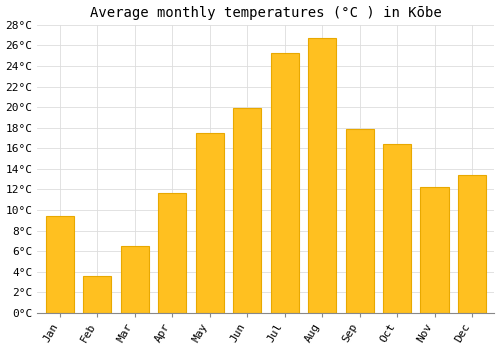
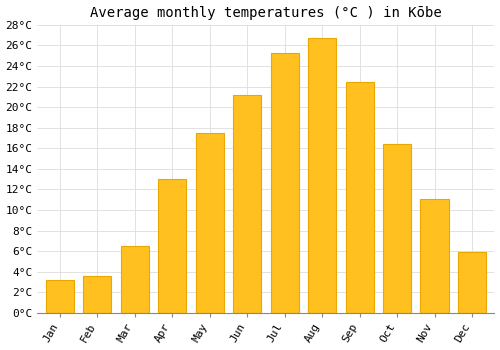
Jan: 9.4°C -> 3.2°C
Apr: 11.7°C -> 13.0°C
Jun: 19.9°C -> 21.2°C
Sep: 17.9°C -> 22.4°C
Nov: 12.2°C -> 11.1°C
Dec: 13.4°C -> 5.9°C
